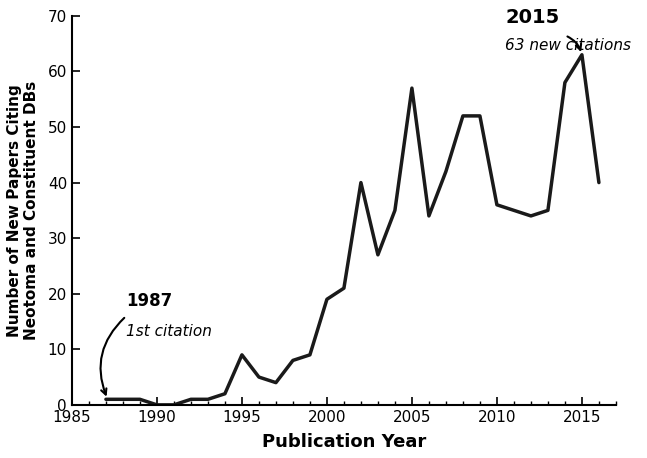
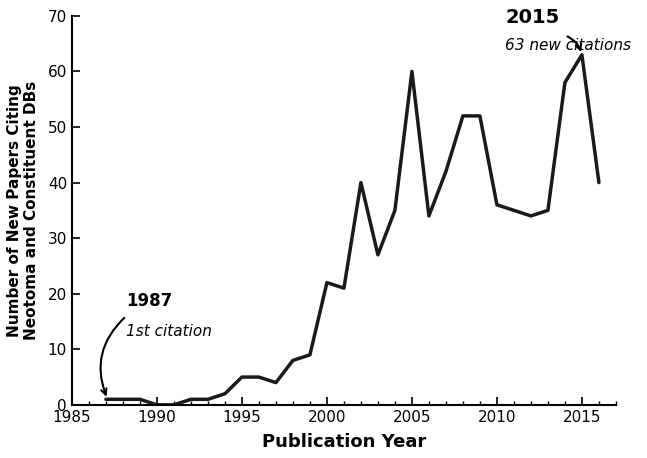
1995: 9 -> 5
2000: 19 -> 22
2005: 57 -> 60
